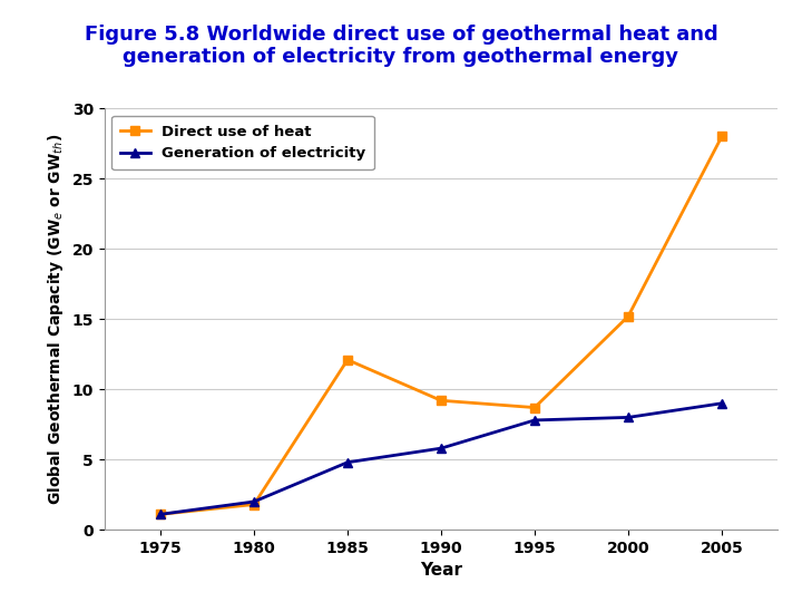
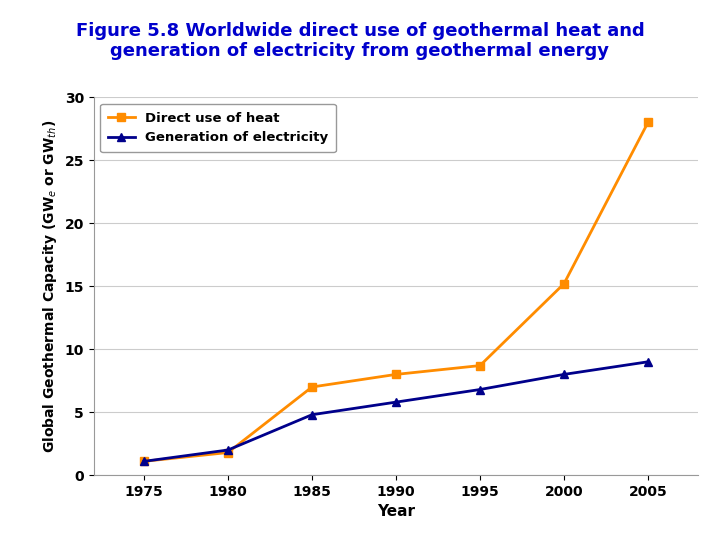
Direct use of heat/1985: 12.1 -> 7.0
Direct use of heat/1990: 9.2 -> 8.0
Generation of electricity/1995: 7.8 -> 6.8
